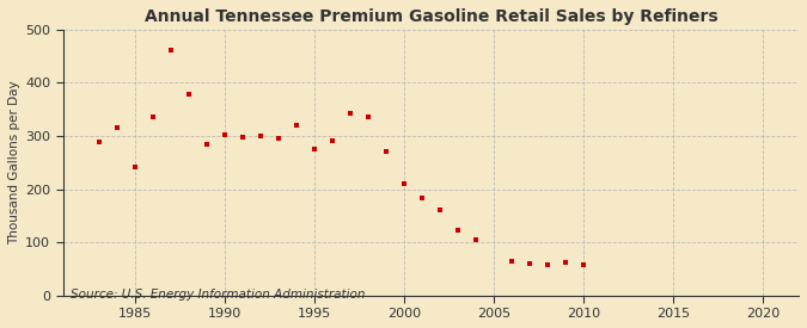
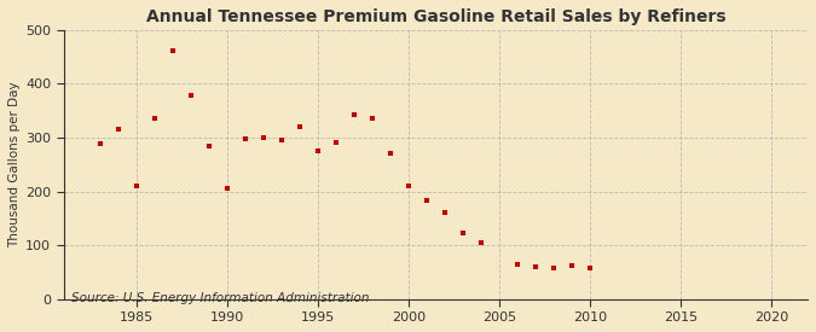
1985: 242 -> 210
1990: 302 -> 205
